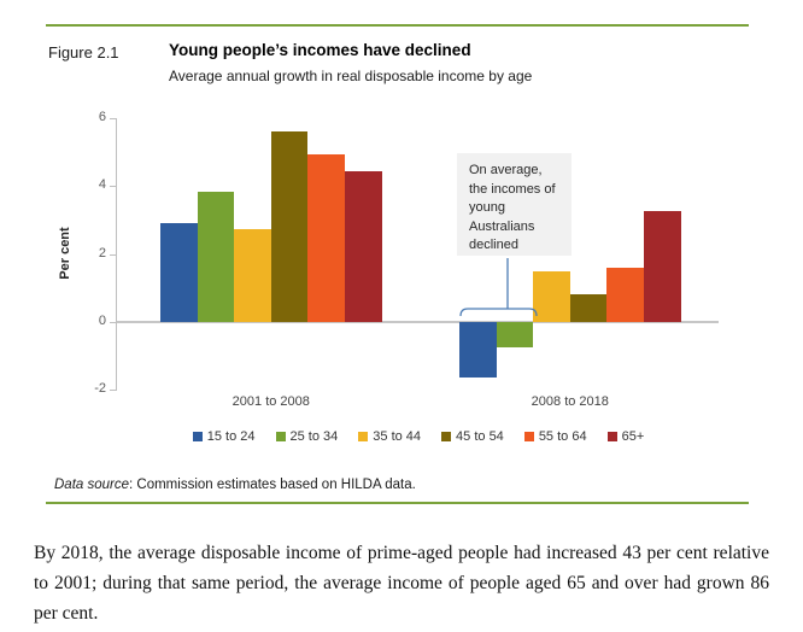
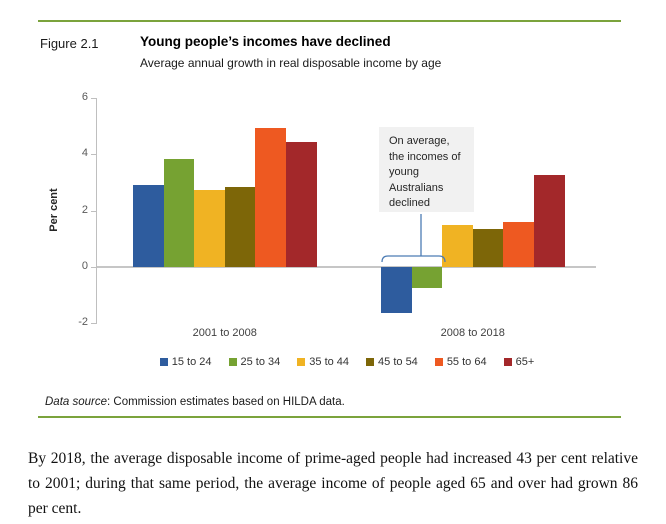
45 to 54/2001 to 2008: 5.6 -> 2.9
45 to 54/2008 to 2018: 0.8 -> 1.4
